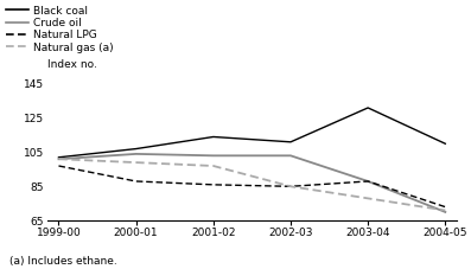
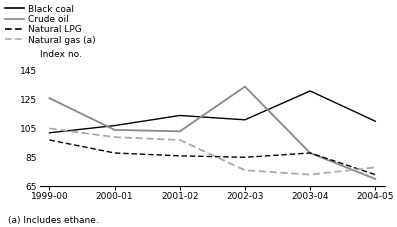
Crude oil/1999-00: 101 -> 126
Natural gas (a)/1999-00: 101 -> 105
Crude oil/2002-03: 103 -> 134
Natural gas (a)/2002-03: 85 -> 76
Natural gas (a)/2003-04: 78 -> 73
Natural gas (a)/2004-05: 71 -> 78
